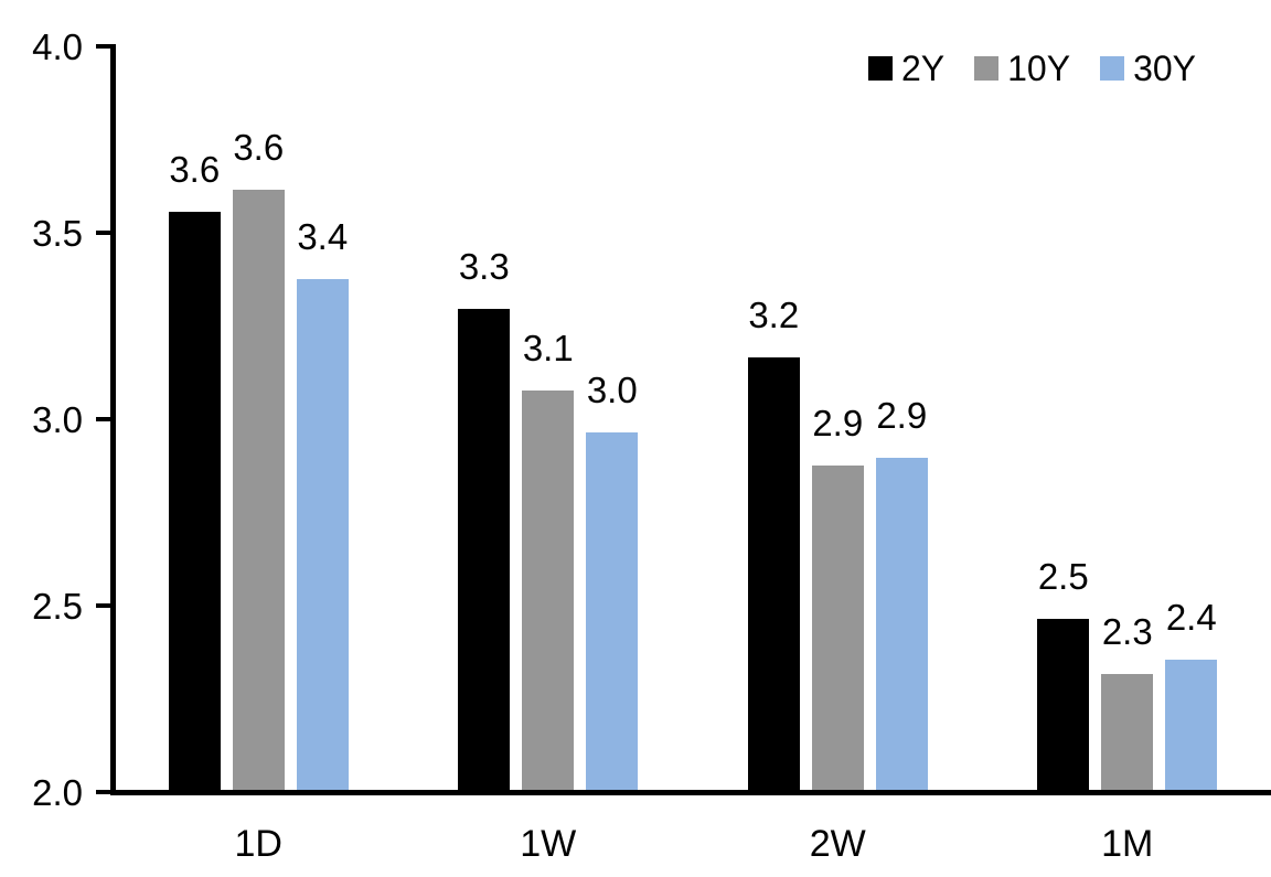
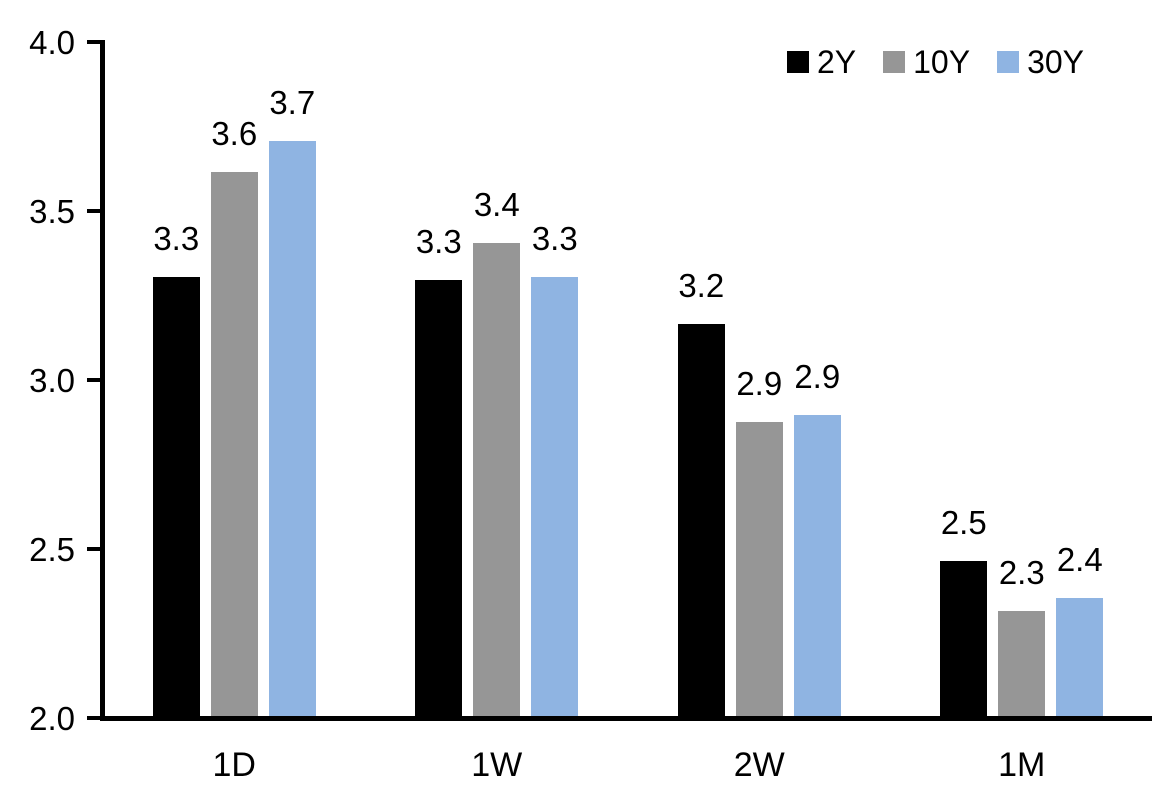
2Y/1D: 3.6 -> 3.3
30Y/1D: 3.4 -> 3.7
10Y/1W: 3.1 -> 3.4
30Y/1W: 3.0 -> 3.3
